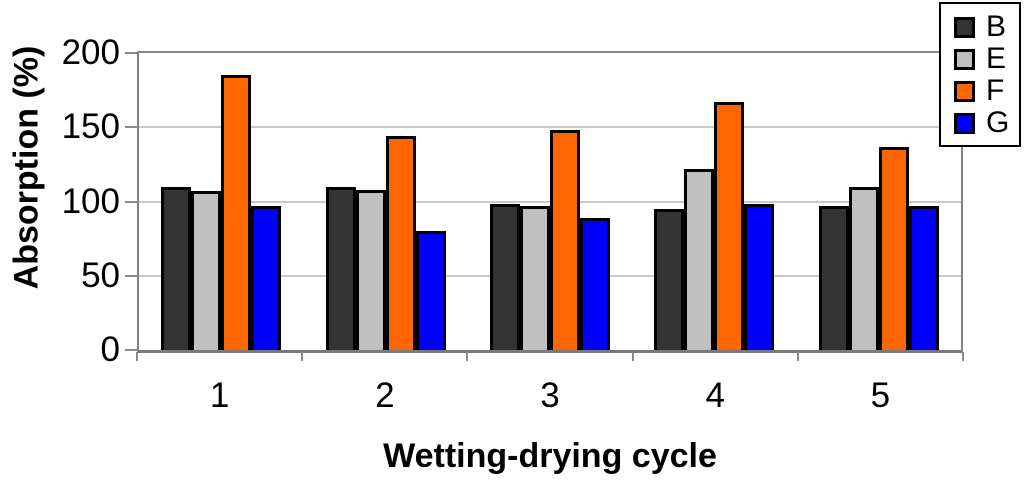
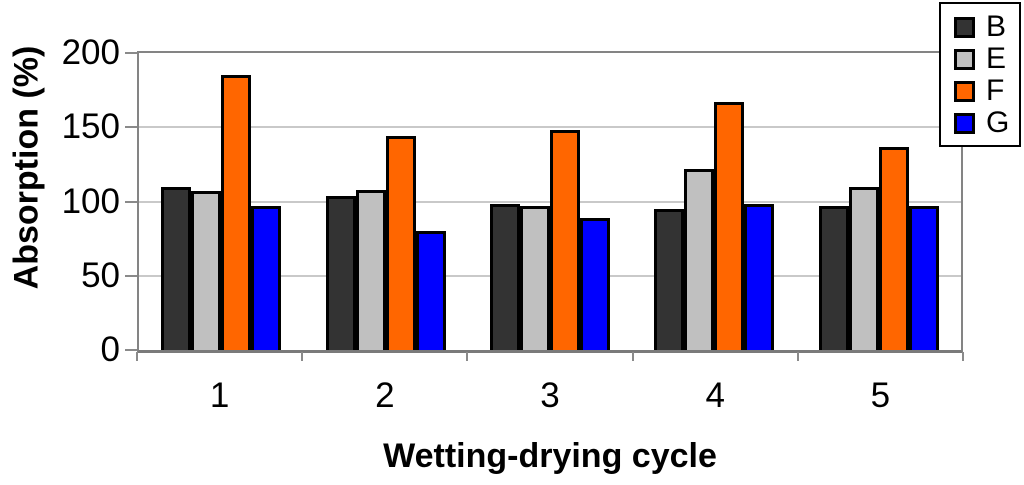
B/2: 110 -> 104
